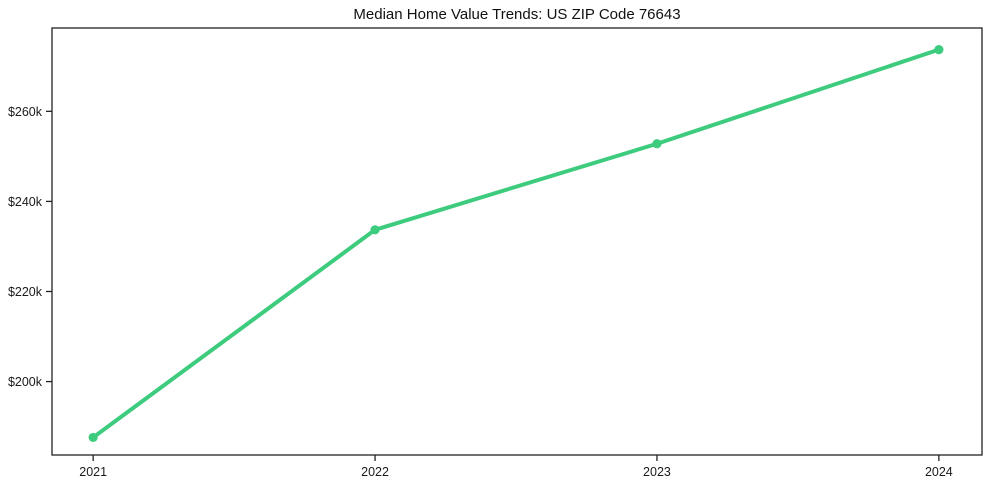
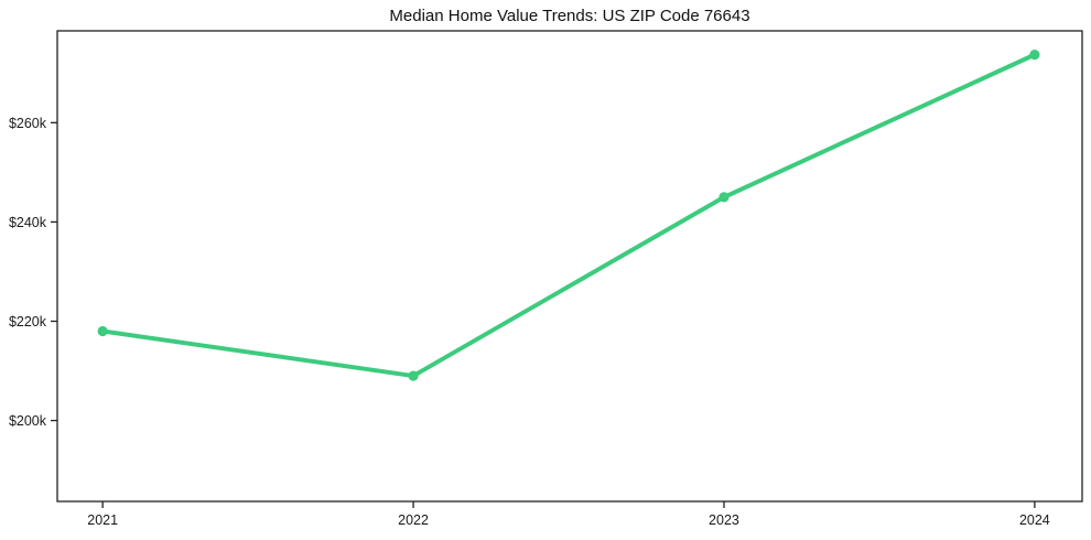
2021: $188k -> $218k
2022: $234k -> $209k
2023: $253k -> $245k
